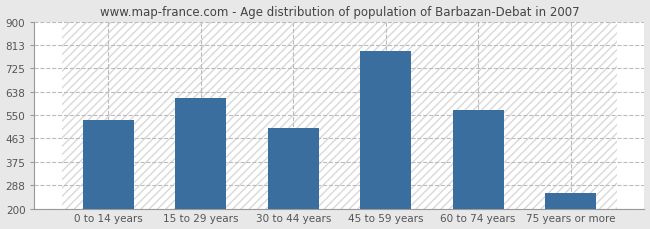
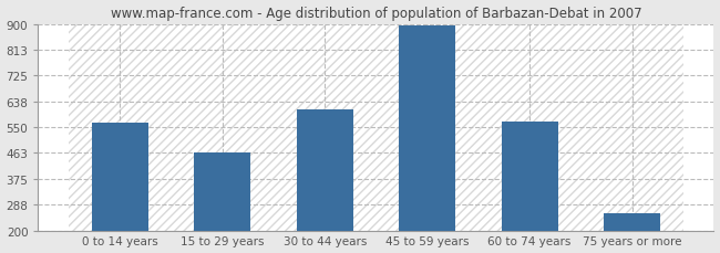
0 to 14 years: 530 -> 565
15 to 29 years: 615 -> 463
30 to 44 years: 500 -> 610
45 to 59 years: 790 -> 893
